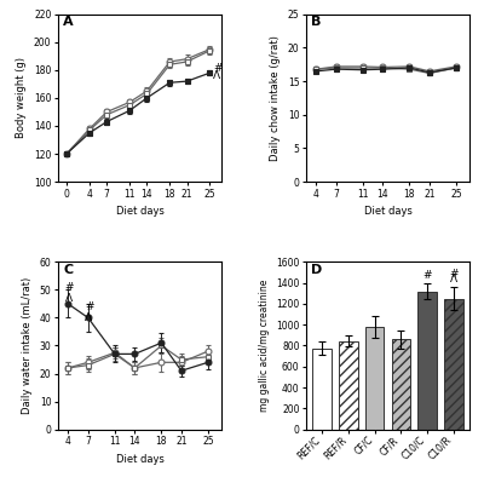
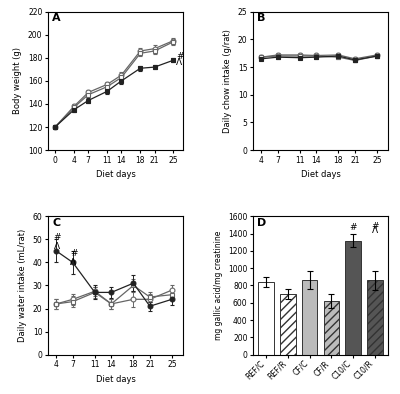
REF/C: 780 -> 840
REF/R: 840 -> 700
CF/C: 980 -> 860
CF/R: 860 -> 620
C10/R: 1250 -> 860
